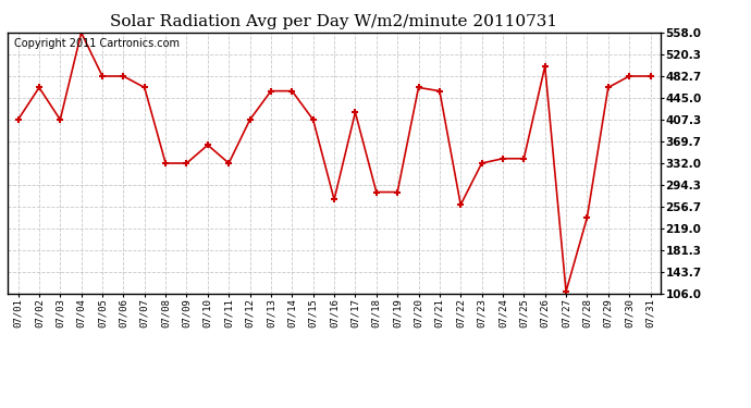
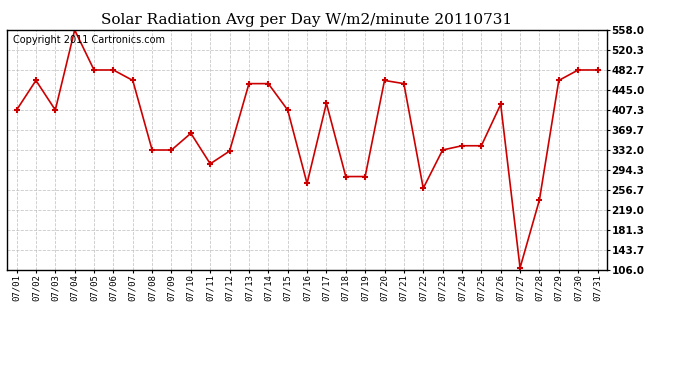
07/11: 332 -> 306
07/12: 407 -> 330
07/26: 500 -> 418
